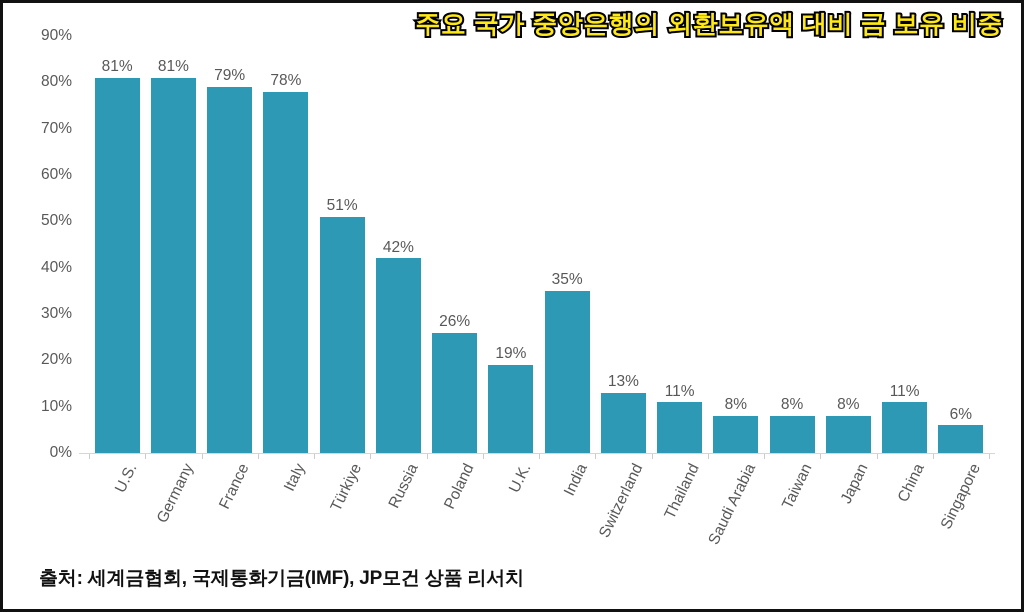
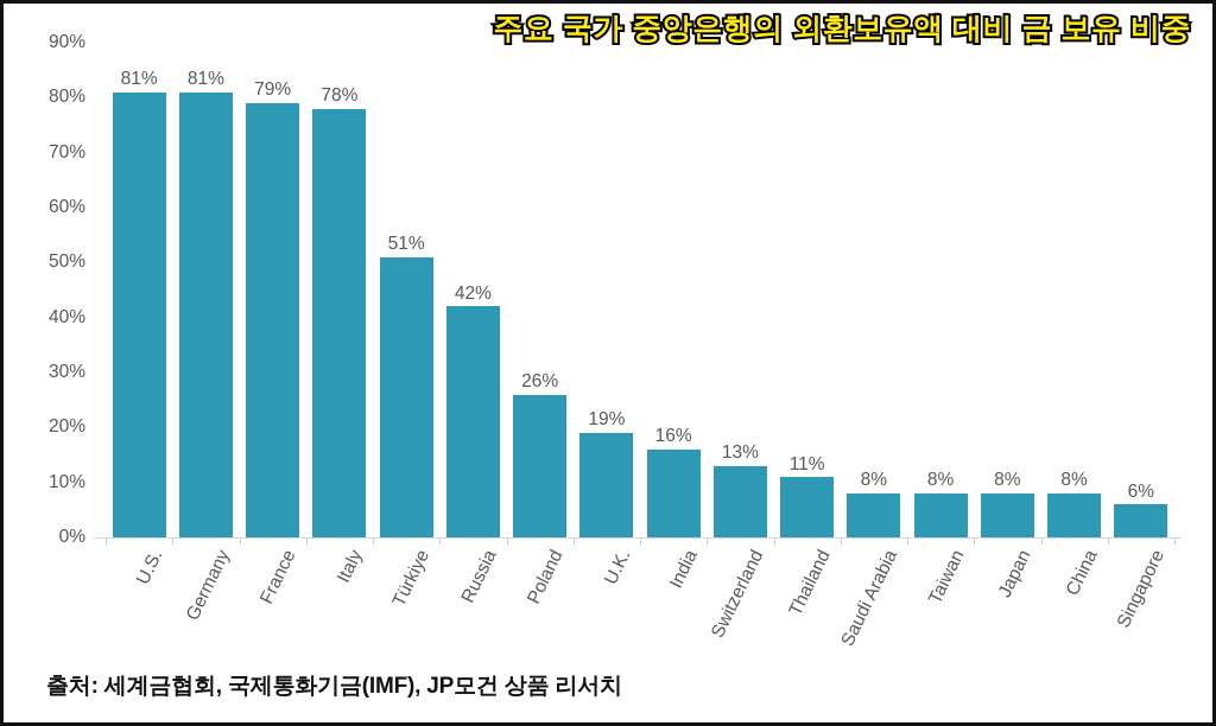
India: 35% -> 16%
China: 11% -> 8%
